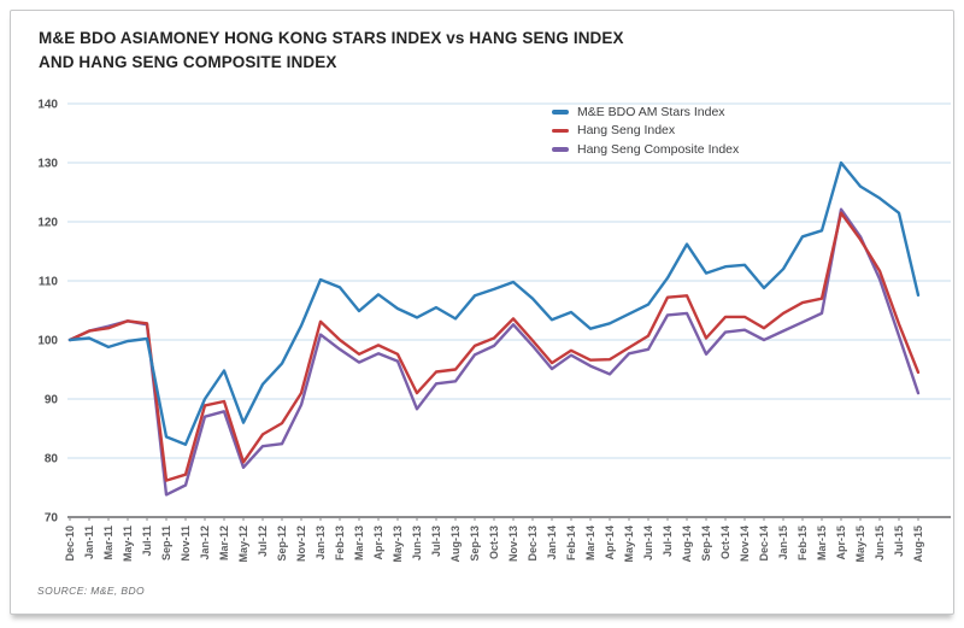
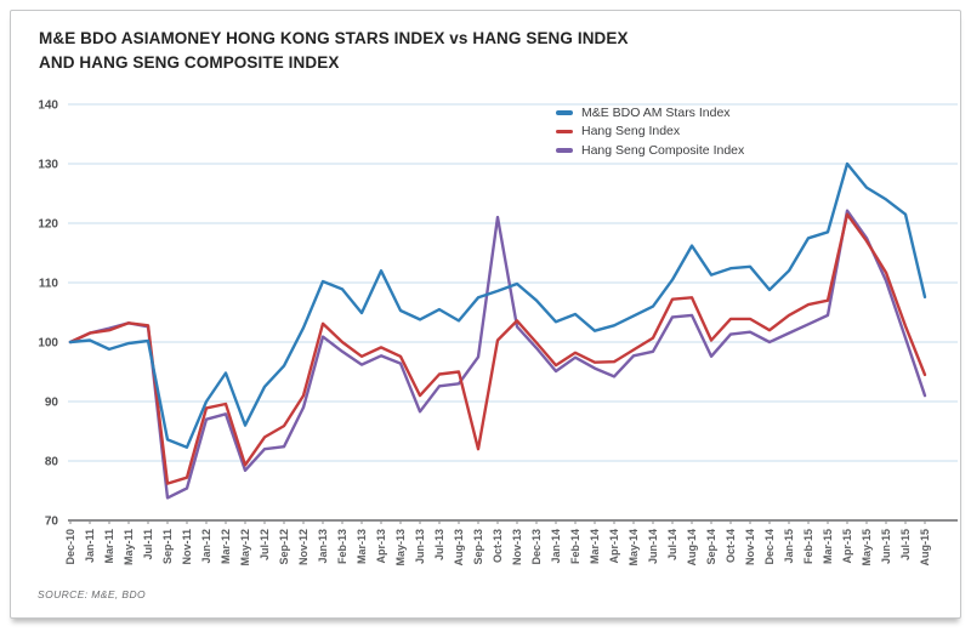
M&E BDO AM Stars Index/Apr-13: 108 -> 112
Hang Seng Index/Sep-13: 99 -> 82
Hang Seng Composite Index/Oct-13: 99 -> 121
